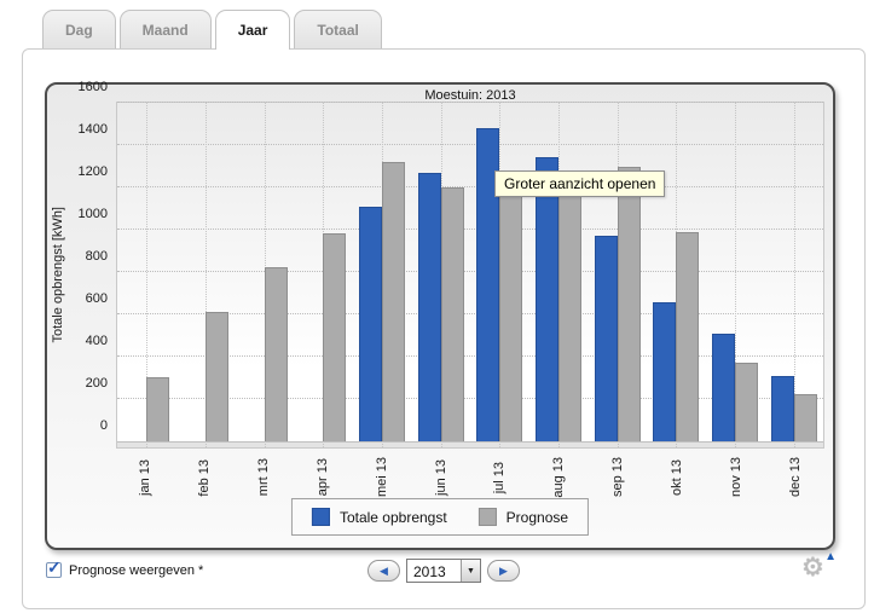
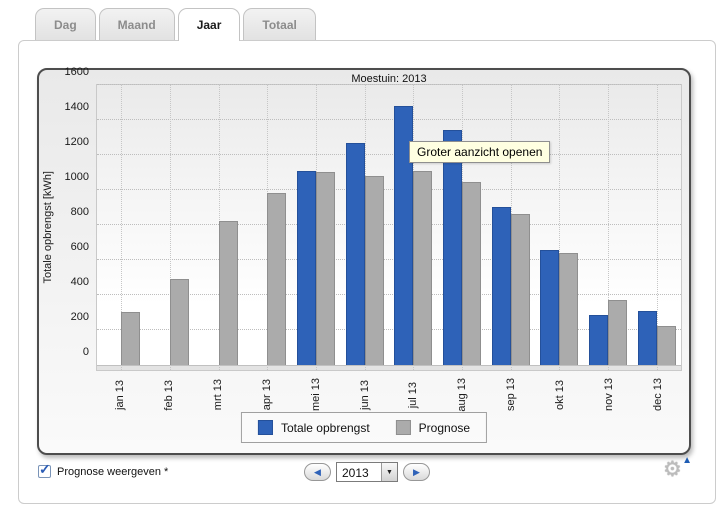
Prognose/feb 13: 610 -> 490
Prognose/mei 13: 1320 -> 1100
Prognose/jun 13: 1200 -> 1080
Prognose/jul 13: 1200 -> 1110
Prognose/aug 13: 1240 -> 1040
Totale opbrengst/sep 13: 970 -> 900
Prognose/sep 13: 1300 -> 860
Prognose/okt 13: 990 -> 640
Totale opbrengst/nov 13: 510 -> 280
